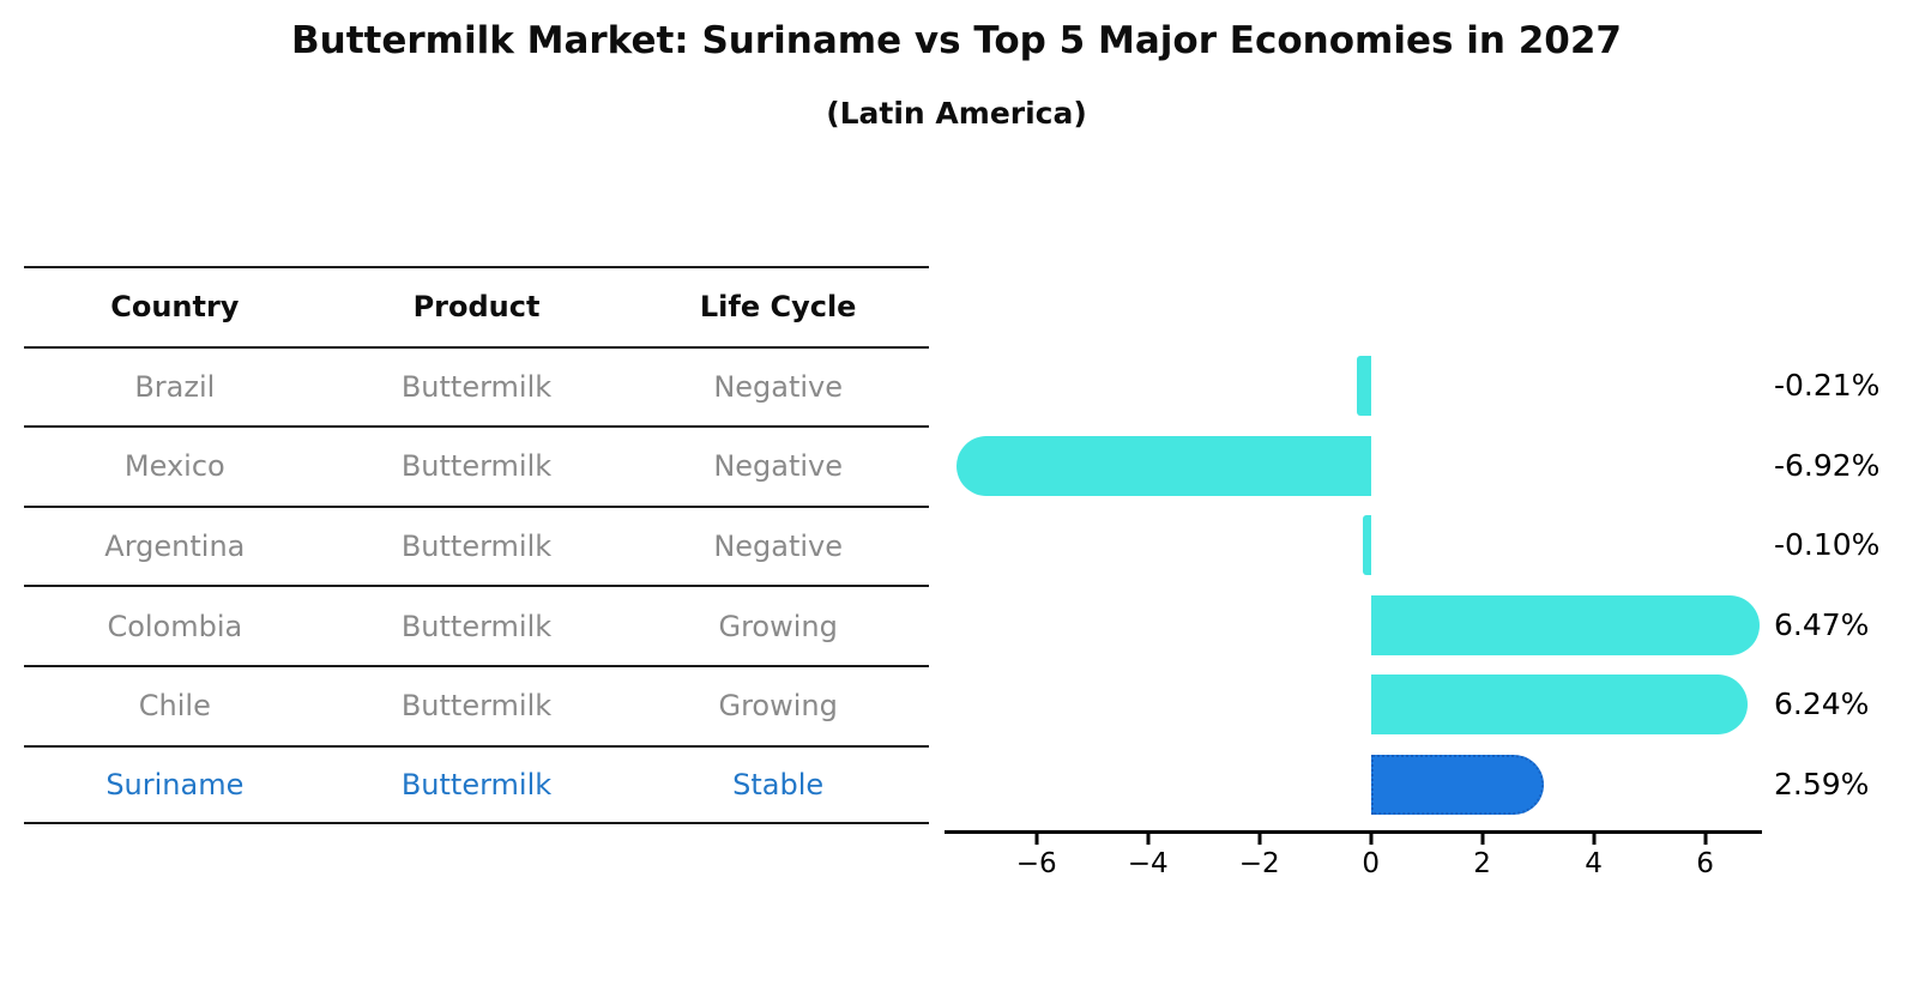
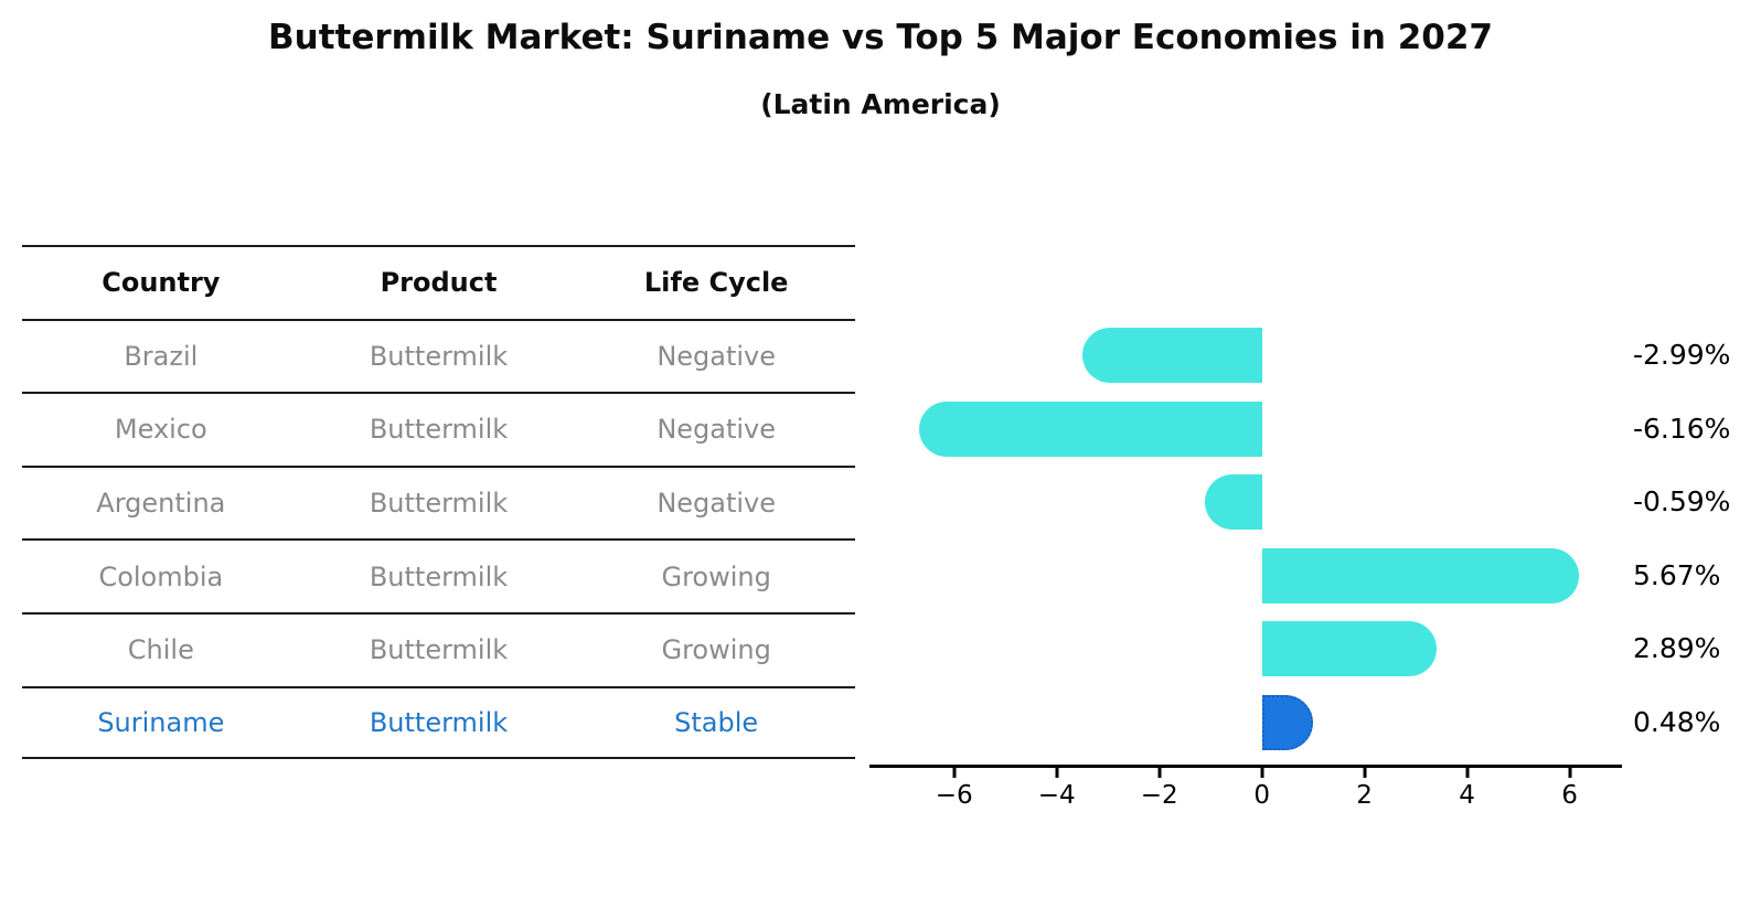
Brazil: -0.21% -> -2.99%
Mexico: -6.92% -> -6.16%
Argentina: -0.10% -> -0.59%
Colombia: 6.47% -> 5.67%
Chile: 6.24% -> 2.89%
Suriname: 2.59% -> 0.48%
